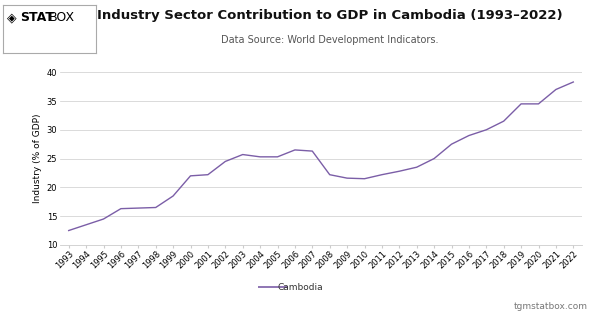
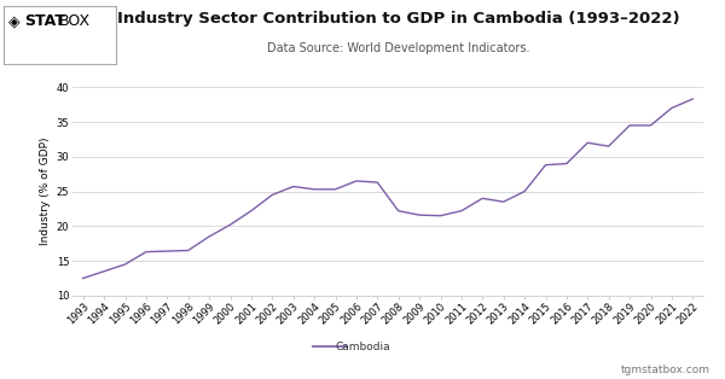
2000: 22.0 -> 20.2
2012: 22.8 -> 24.0
2015: 27.5 -> 28.8
2017: 30.0 -> 32.0
